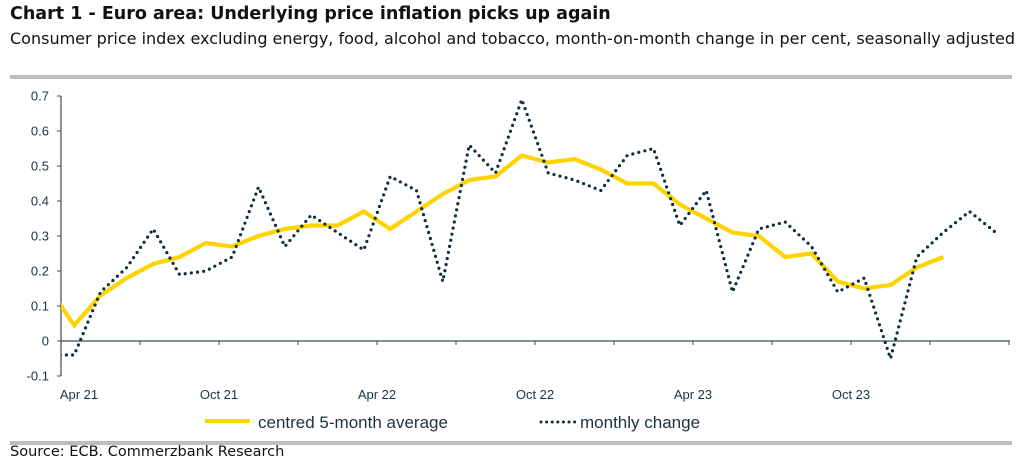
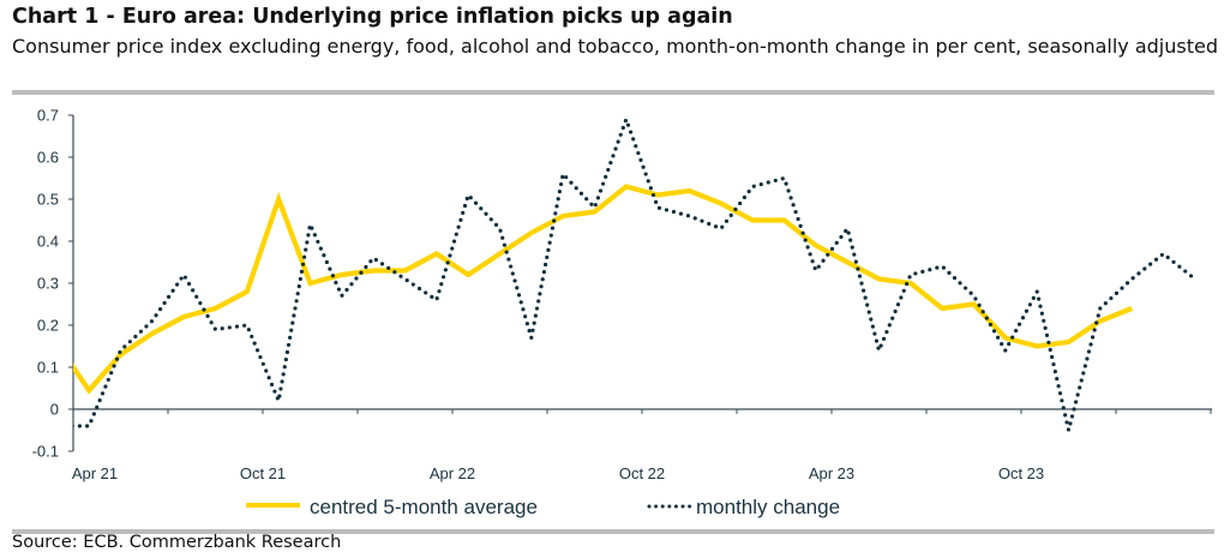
centred 5-month average/Oct 21: 0.27 -> 0.50
monthly change/Oct 21: 0.24 -> 0.02
monthly change/Apr 22: 0.47 -> 0.51
monthly change/Oct 23: 0.18 -> 0.28
